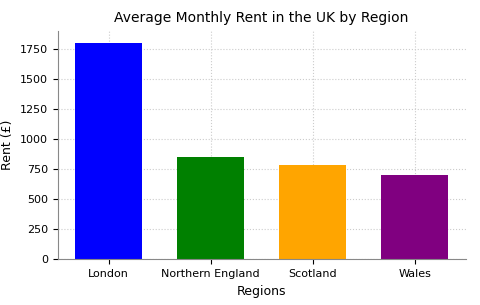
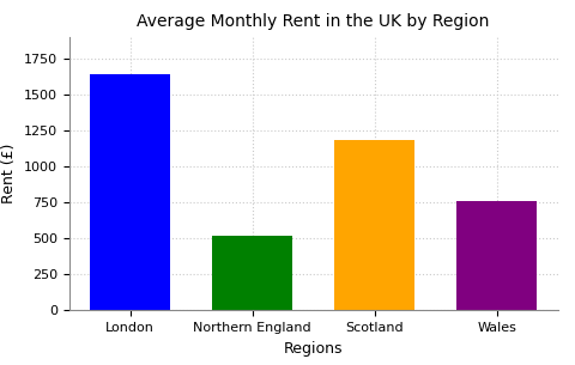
London: 1800 -> 1640
Northern England: 850 -> 520
Scotland: 780 -> 1180
Wales: 700 -> 760
